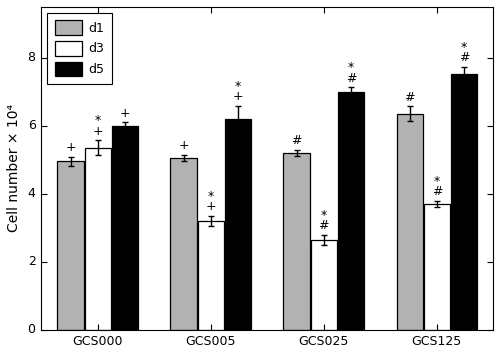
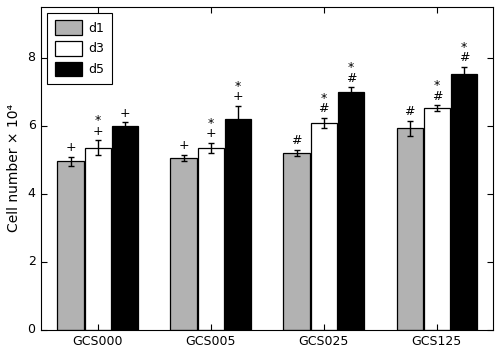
d3/GCS005: 3.20 -> 5.35
d3/GCS025: 2.65 -> 6.08
d1/GCS125: 6.35 -> 5.92
d3/GCS125: 3.70 -> 6.52
